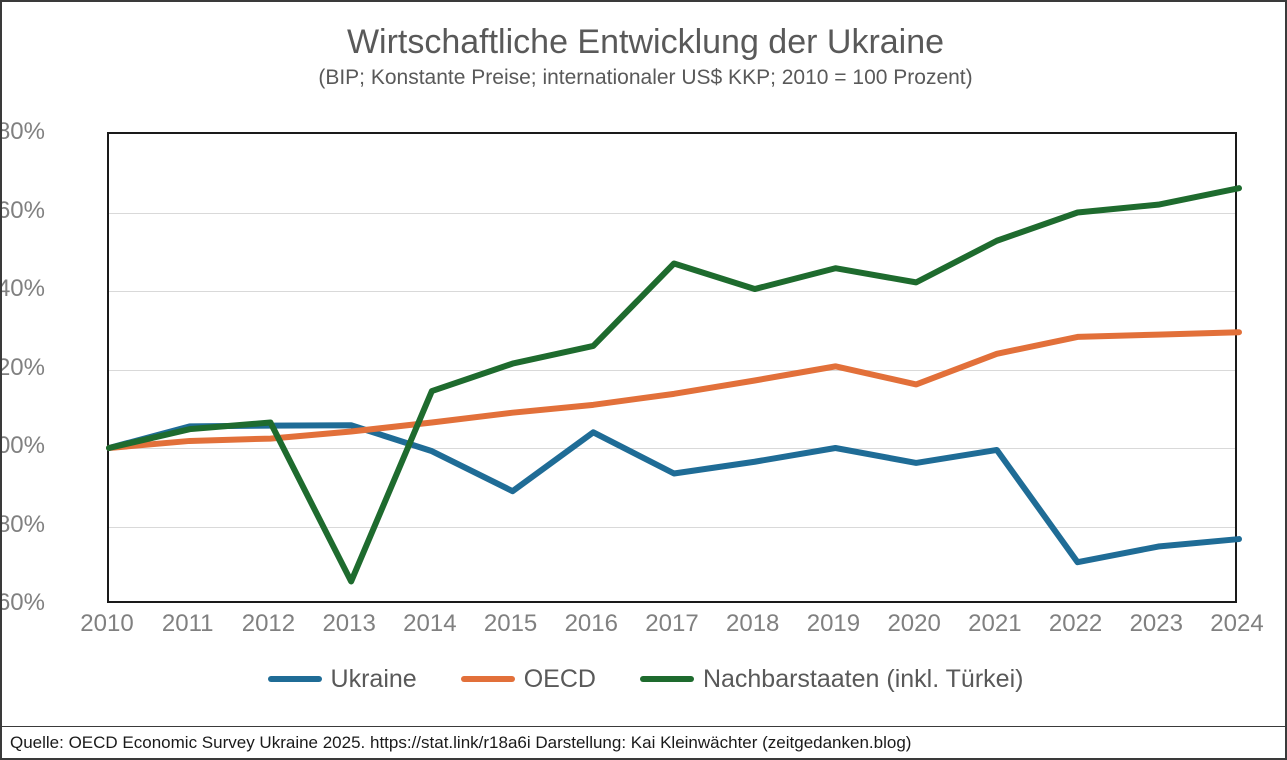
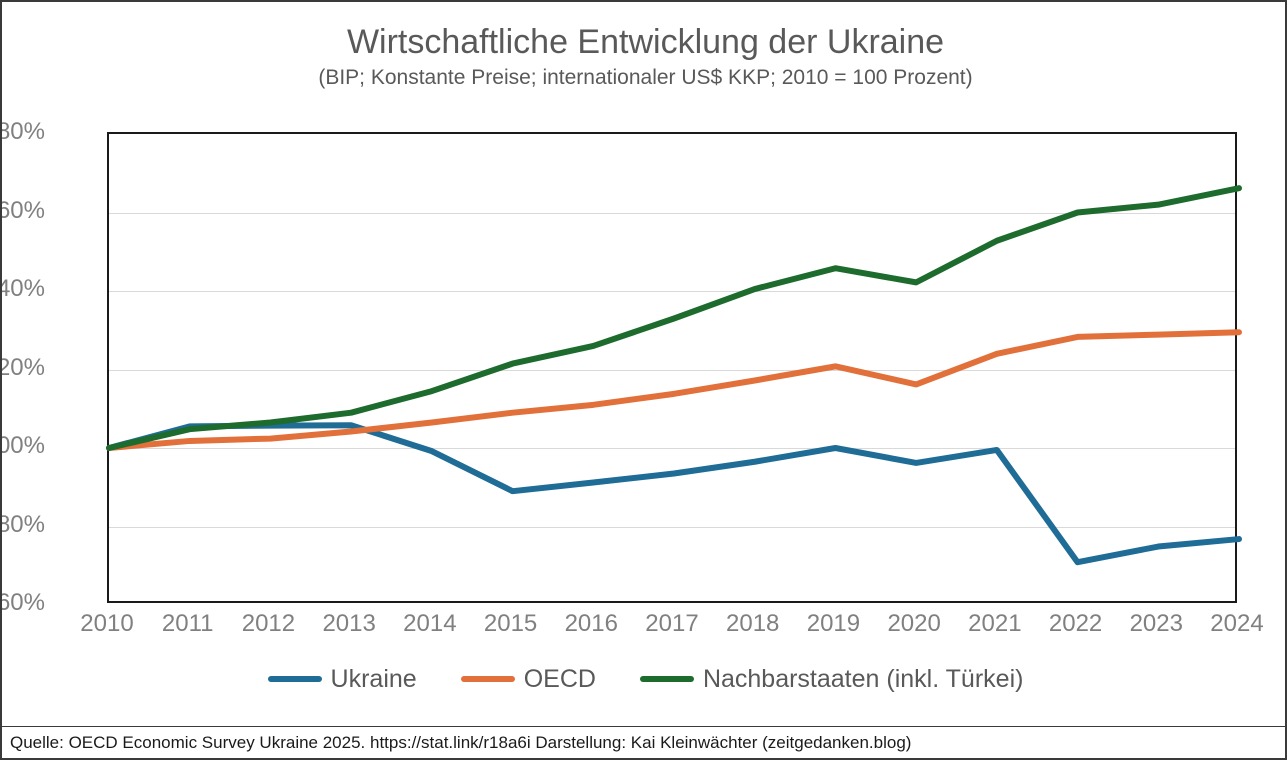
Nachbarstaaten (inkl. Türkei)/2013: 66% -> 109%
Ukraine/2016: 104% -> 91%
Nachbarstaaten (inkl. Türkei)/2017: 147% -> 133%
